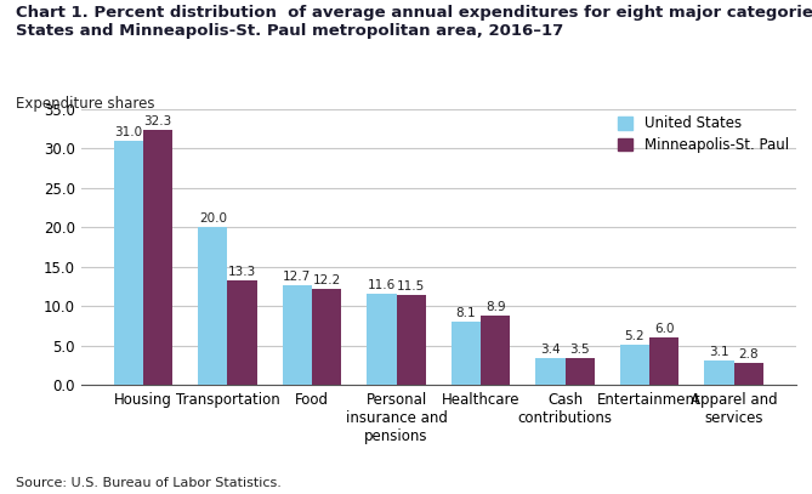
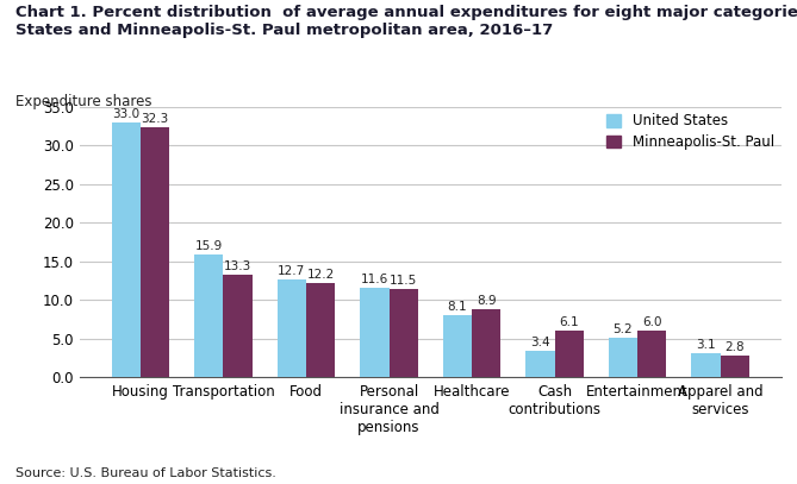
United States/Housing: 31.0 -> 33.0
United States/Transportation: 20.0 -> 15.9
Minneapolis-St. Paul/Cash contributions: 3.5 -> 6.1
